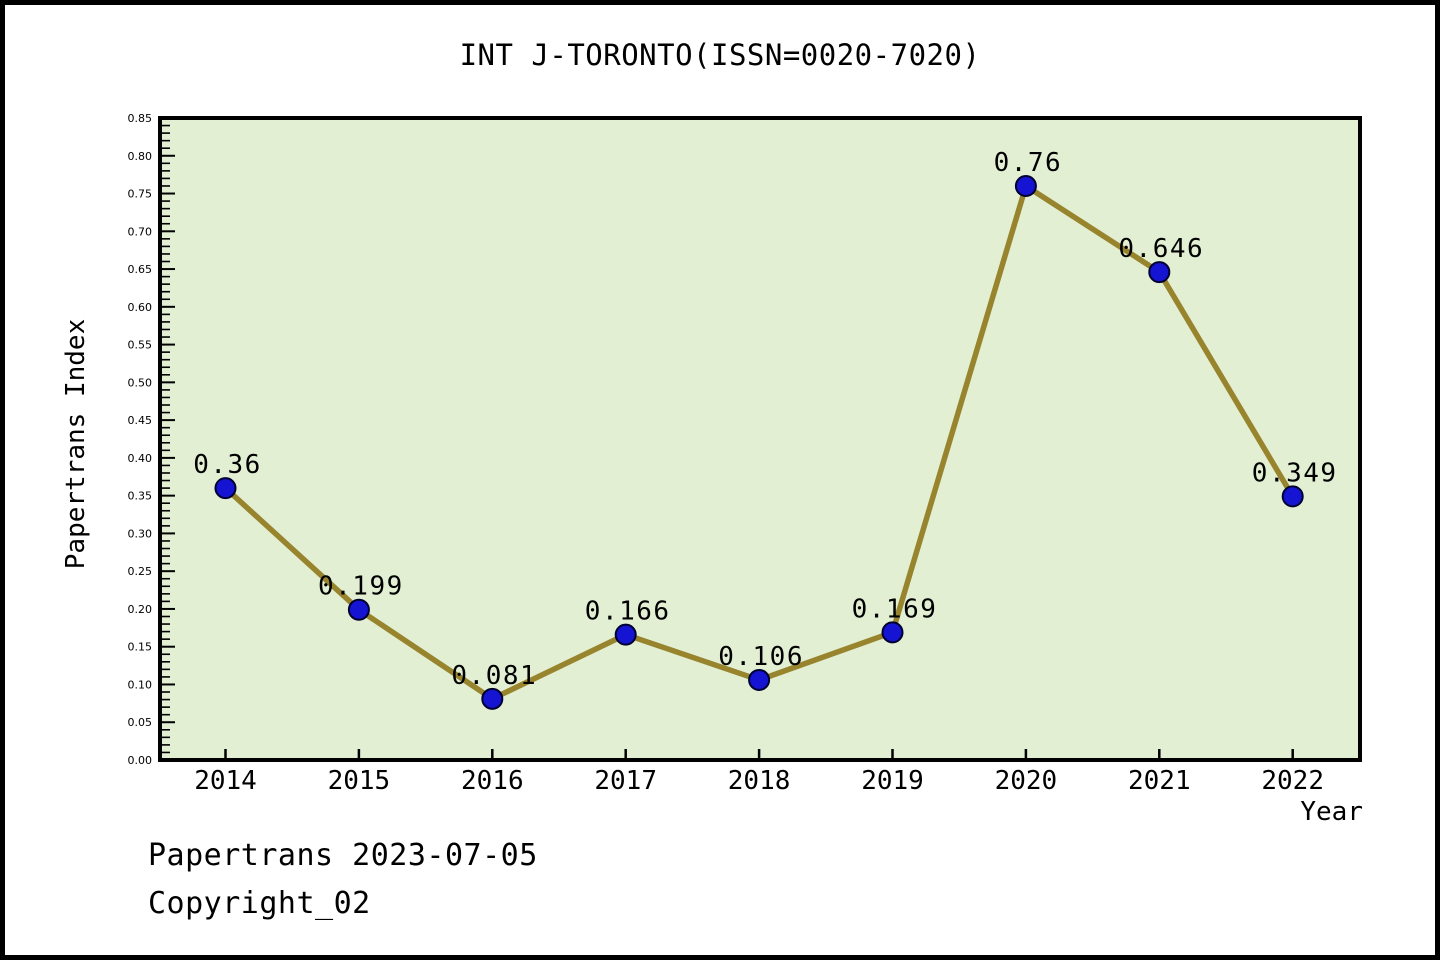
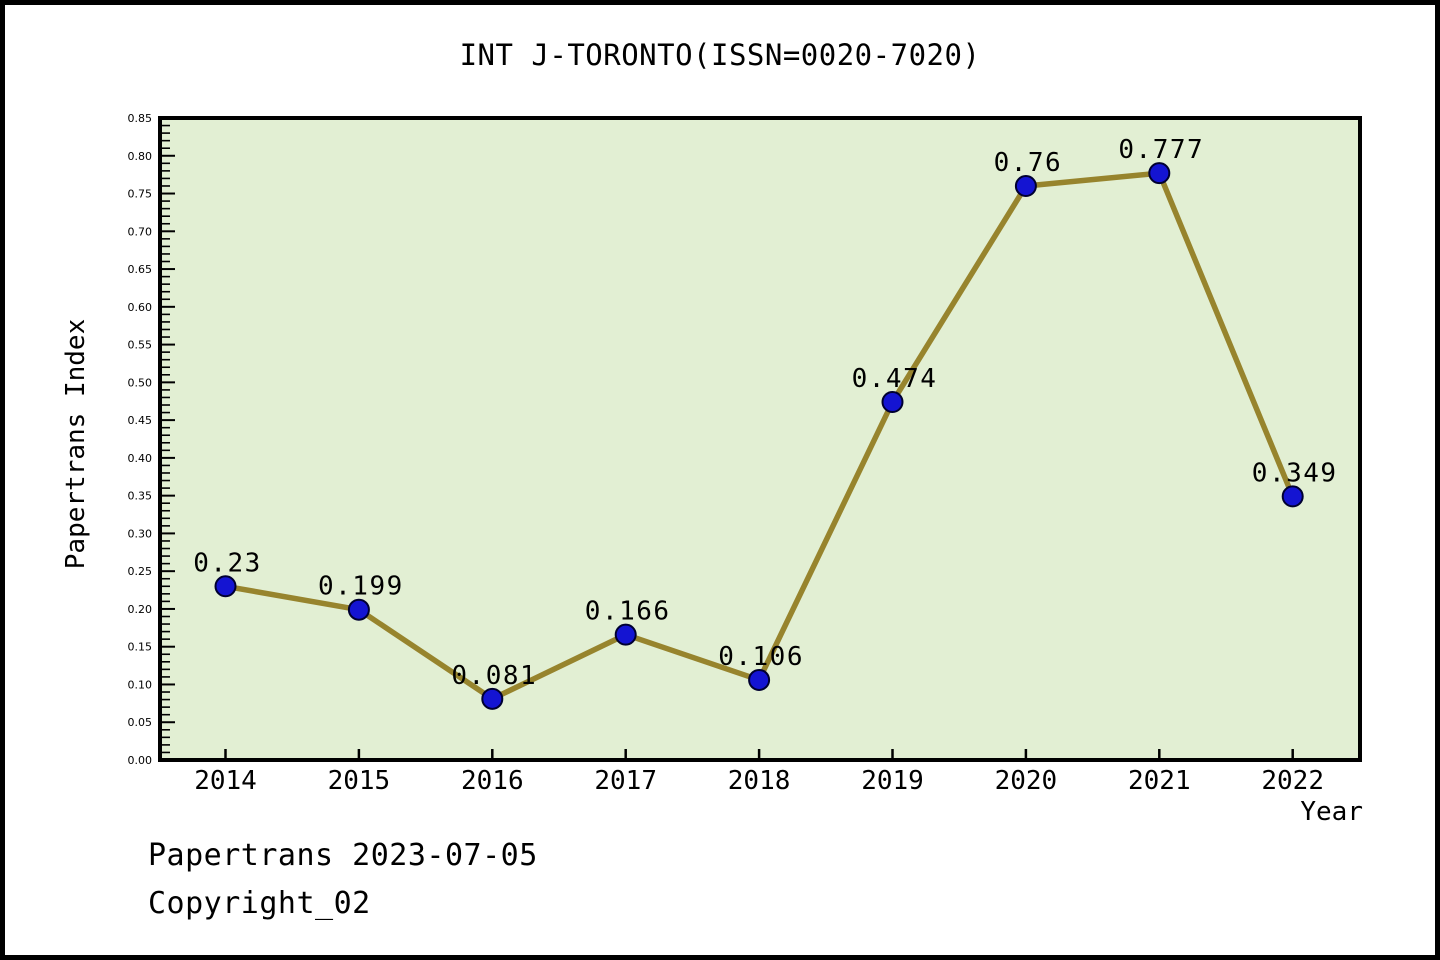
2014: 0.36 -> 0.23
2019: 0.169 -> 0.474
2021: 0.646 -> 0.777
